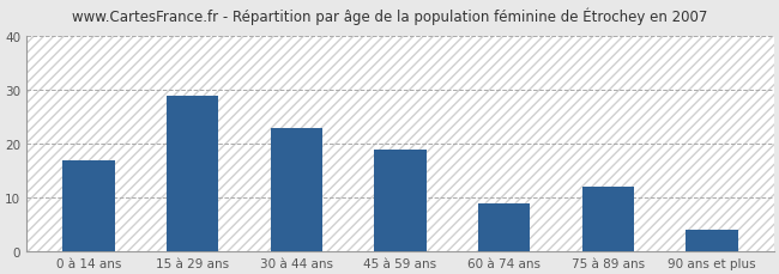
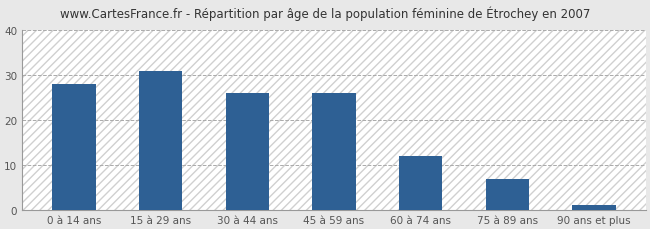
0 à 14 ans: 17 -> 28
15 à 29 ans: 29 -> 31
30 à 44 ans: 23 -> 26
45 à 59 ans: 19 -> 26
60 à 74 ans: 9 -> 12
75 à 89 ans: 12 -> 7
90 ans et plus: 4 -> 1
